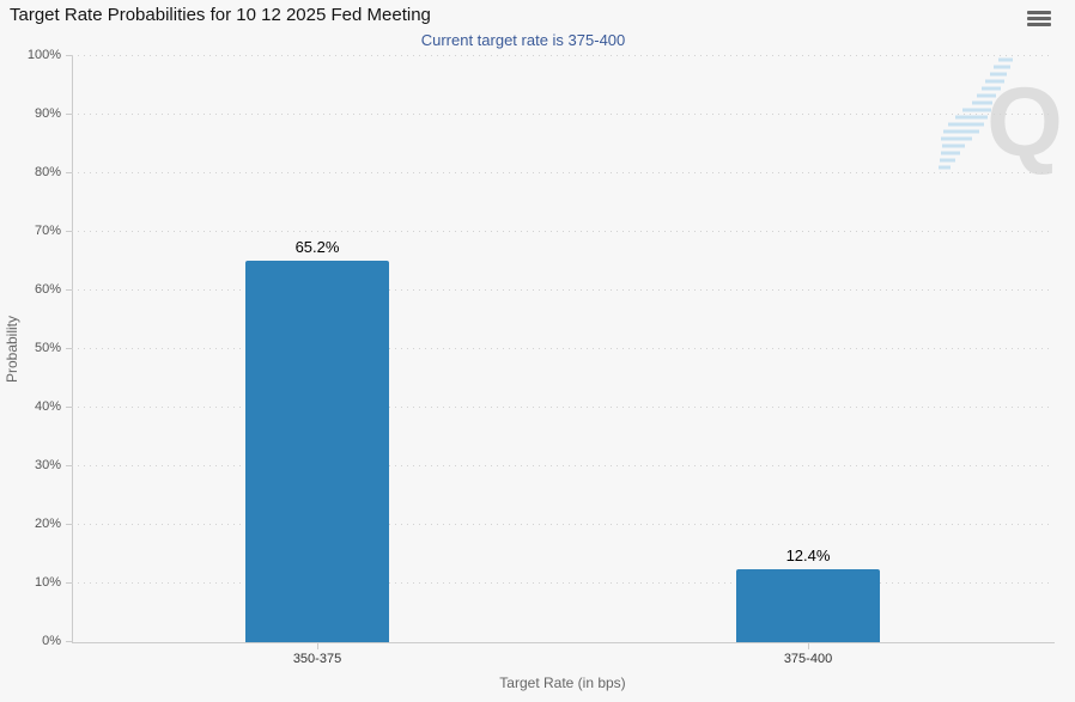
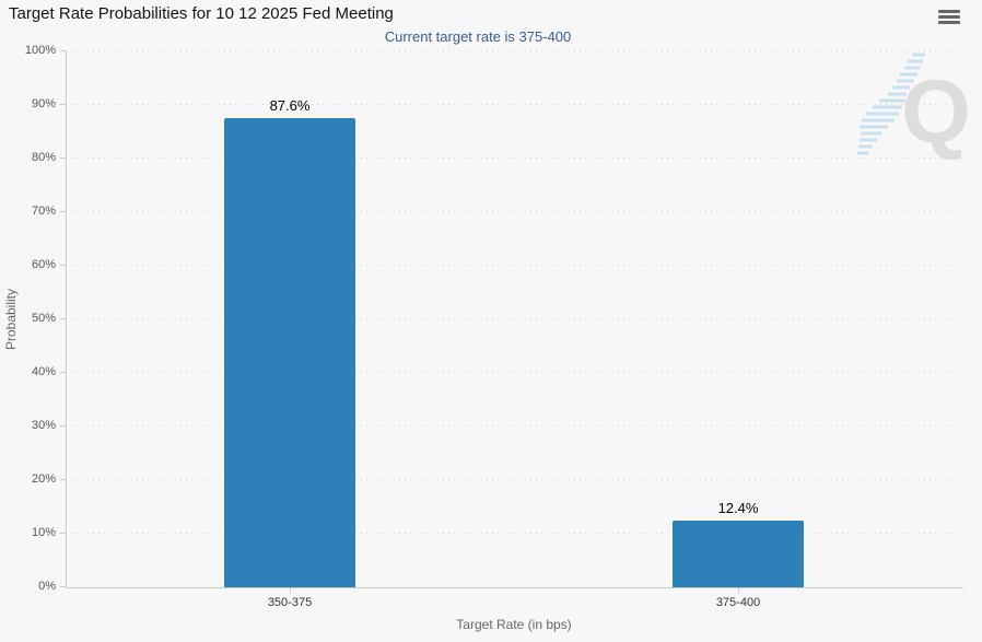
350-375: 65.2% -> 87.6%
